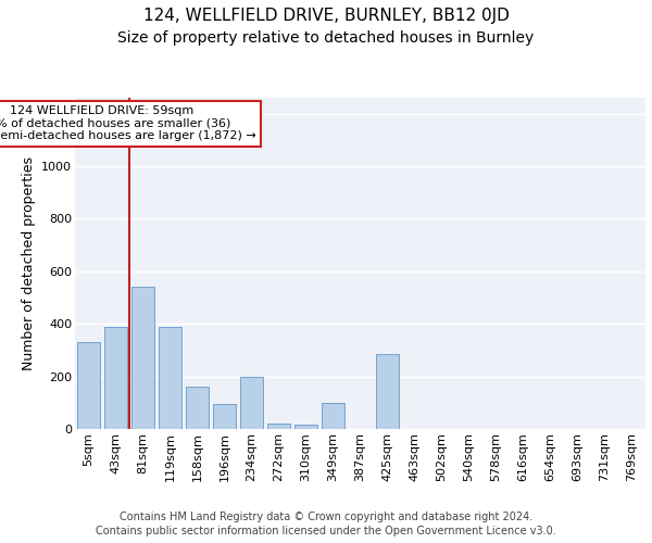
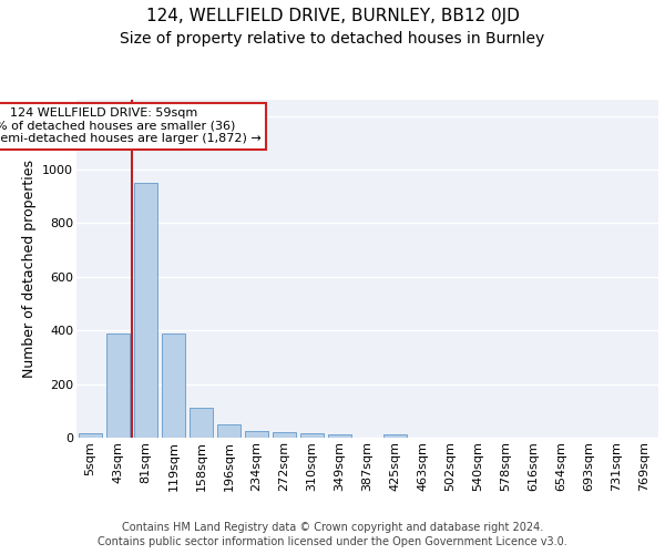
5sqm: 330 -> 15
81sqm: 540 -> 950
158sqm: 160 -> 110
196sqm: 95 -> 50
234sqm: 200 -> 25
349sqm: 100 -> 13
425sqm: 285 -> 13
